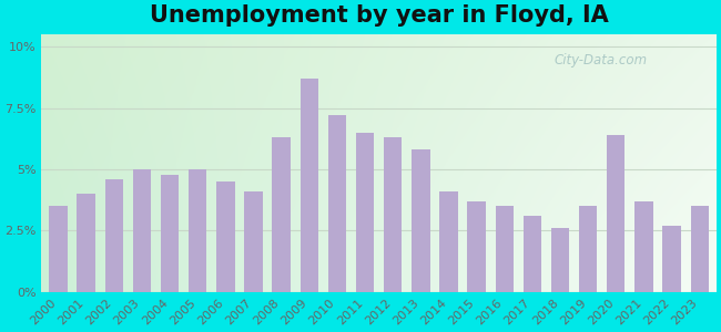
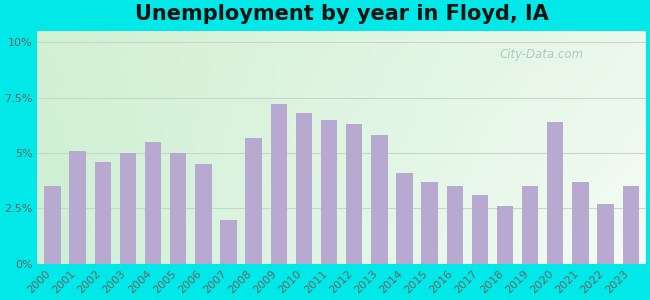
2001: 4.0% -> 5.1%
2004: 4.8% -> 5.5%
2007: 4.1% -> 2.0%
2008: 6.3% -> 5.7%
2009: 8.7% -> 7.2%
2010: 7.2% -> 6.8%
